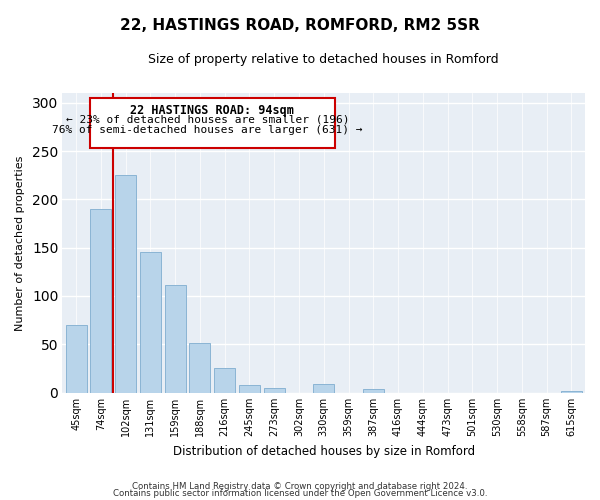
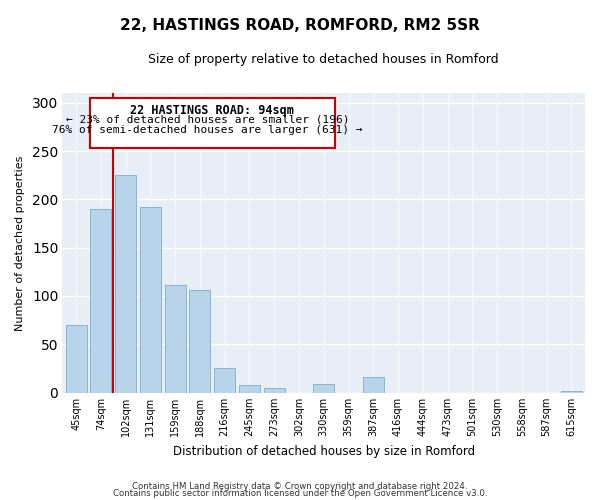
131sqm: 146 -> 192
188sqm: 51 -> 106
387sqm: 4 -> 16
